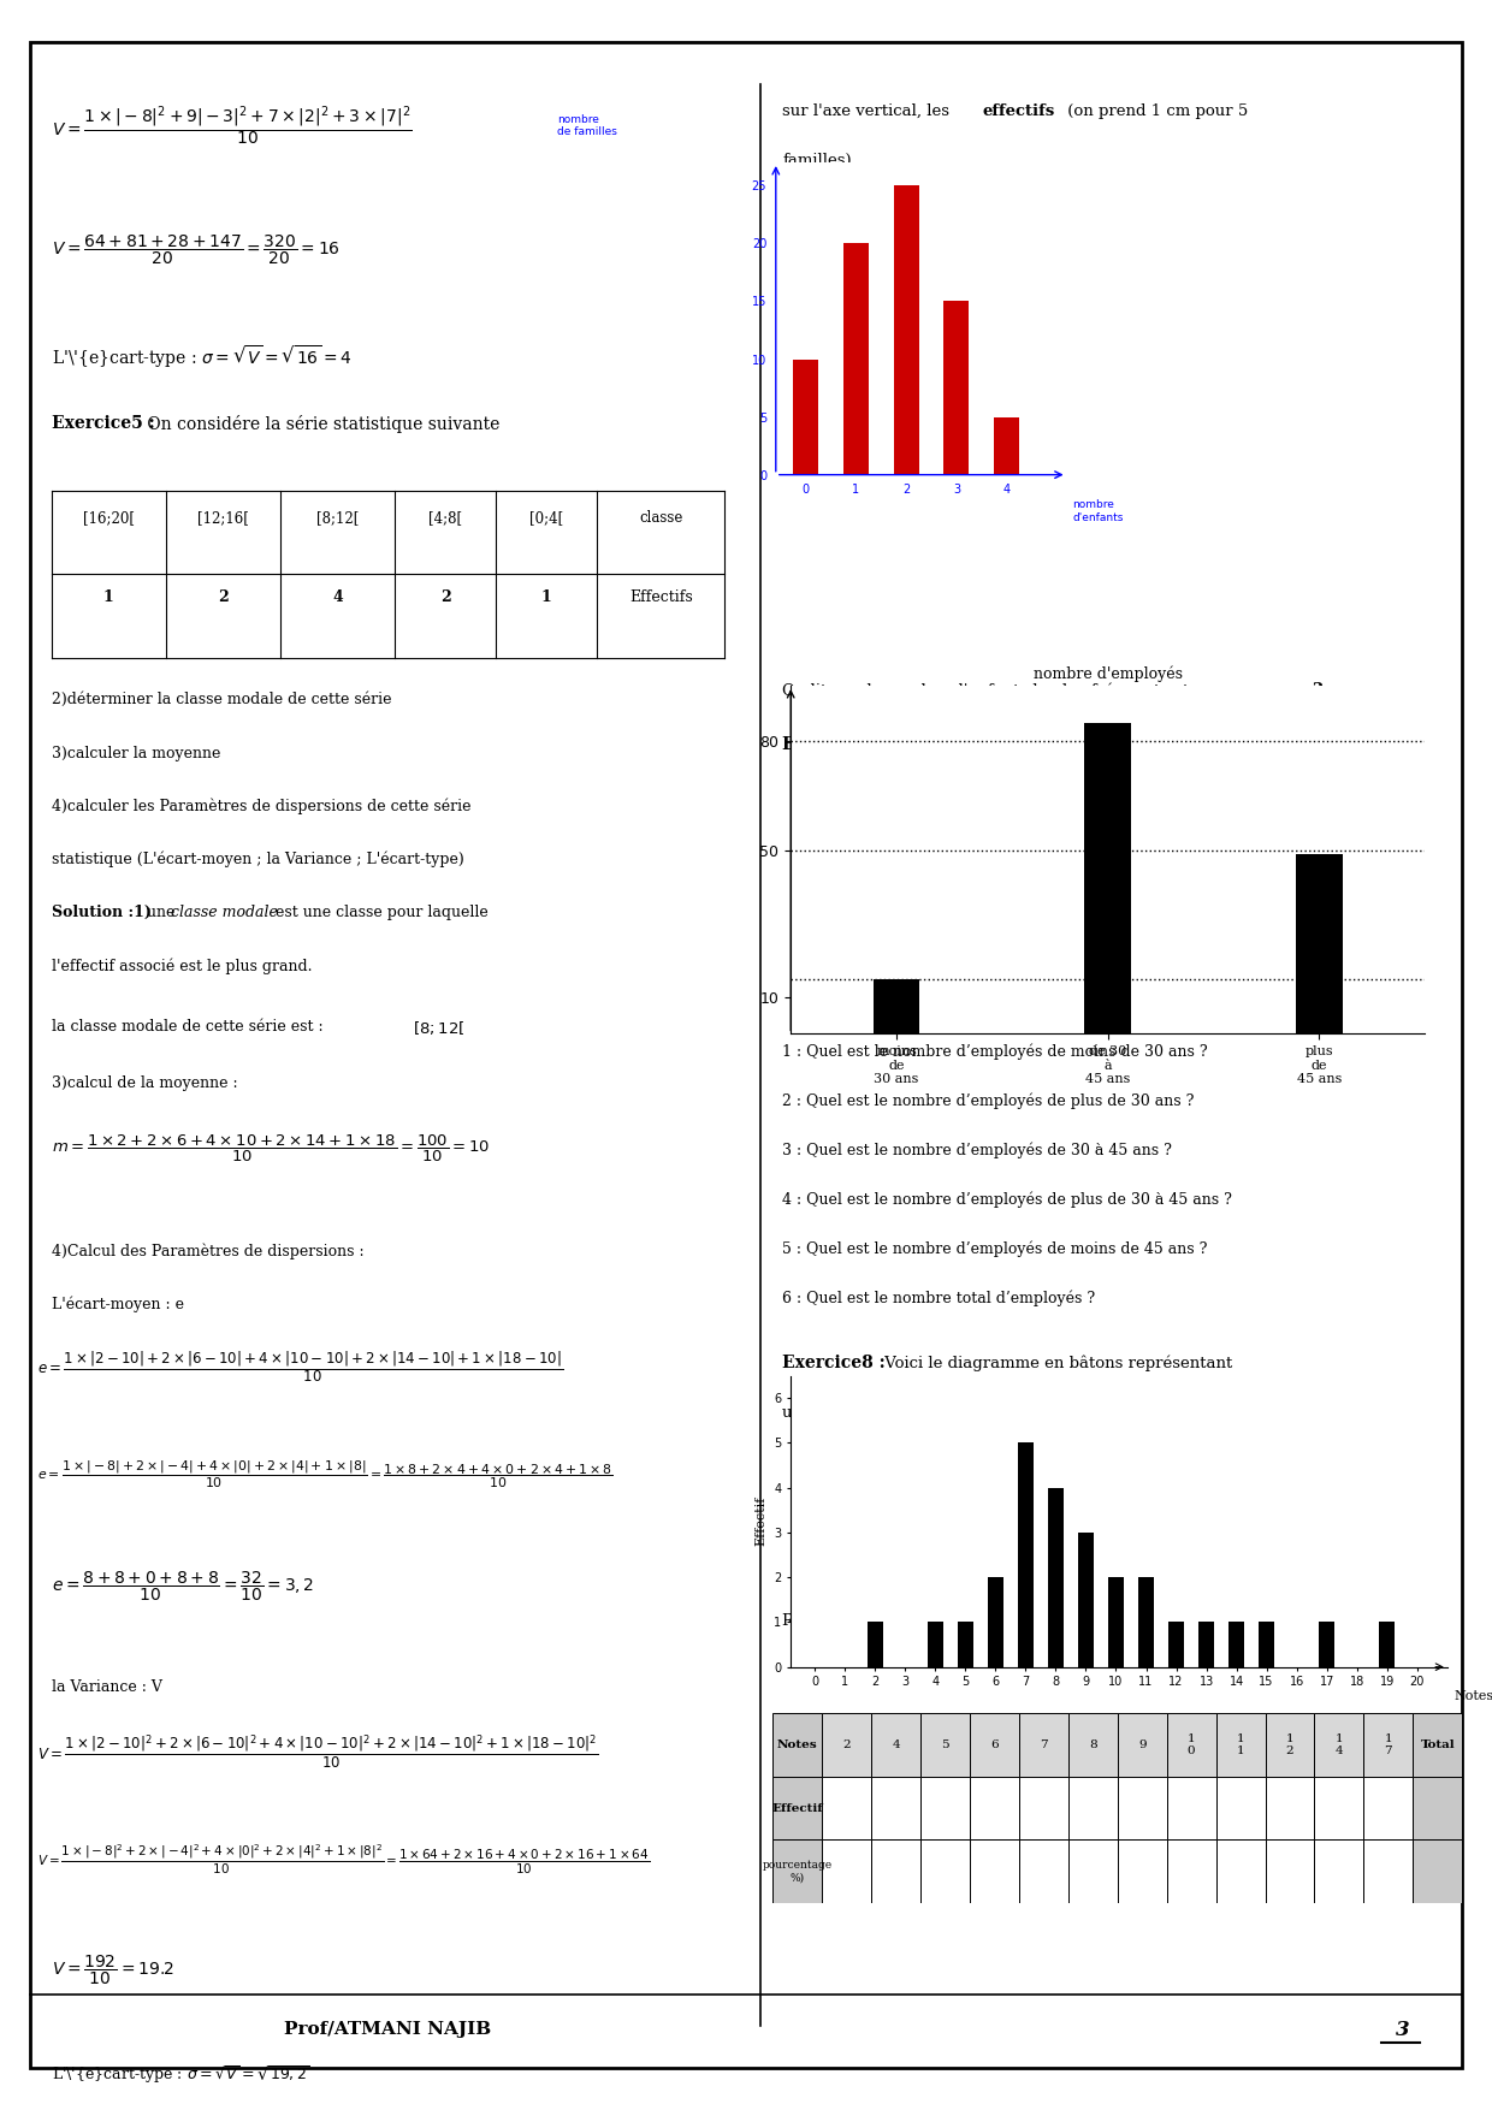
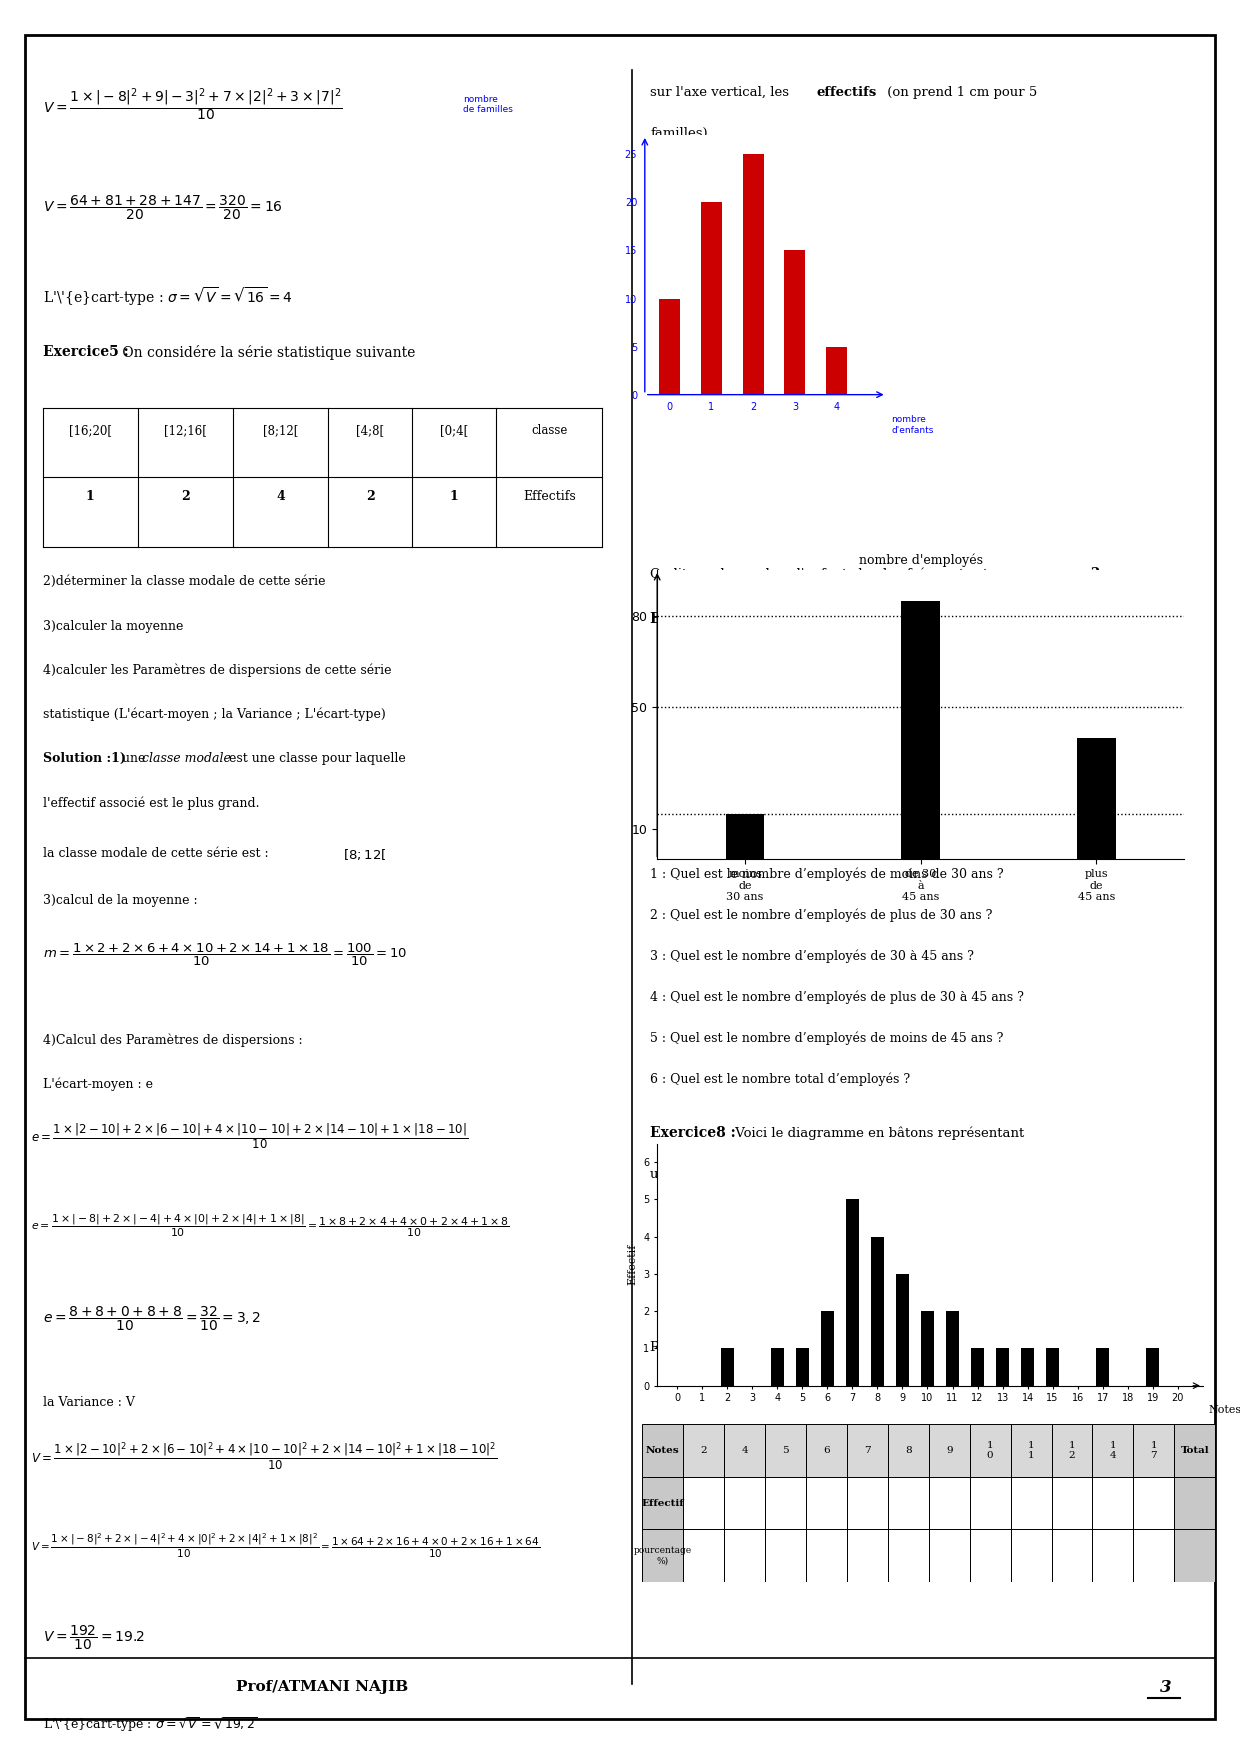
nombre d'employés/plus de 45 ans: 49 -> 40
